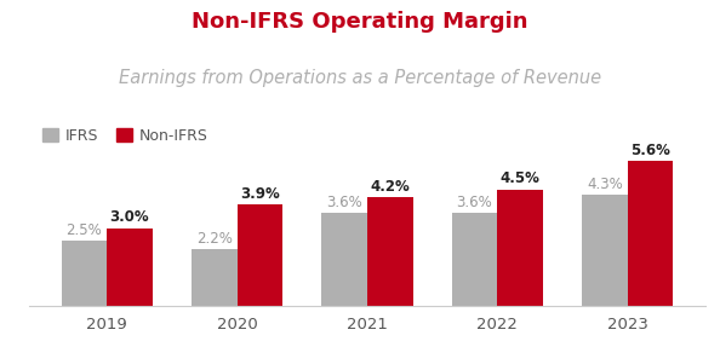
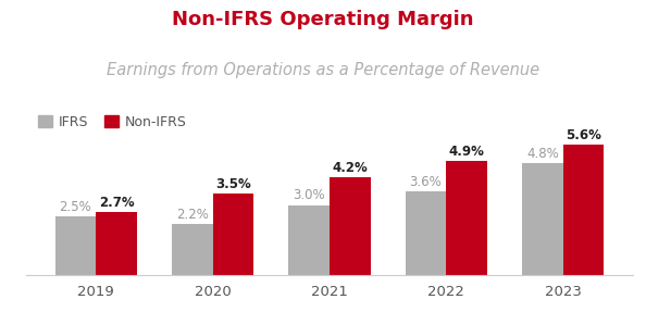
Non-IFRS/2019: 3.0% -> 2.7%
Non-IFRS/2020: 3.9% -> 3.5%
IFRS/2021: 3.6% -> 3.0%
Non-IFRS/2022: 4.5% -> 4.9%
IFRS/2023: 4.3% -> 4.8%
